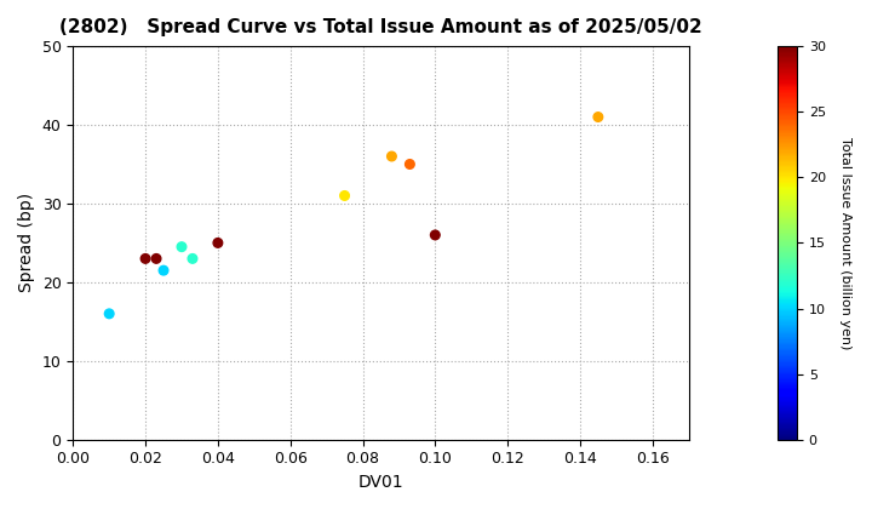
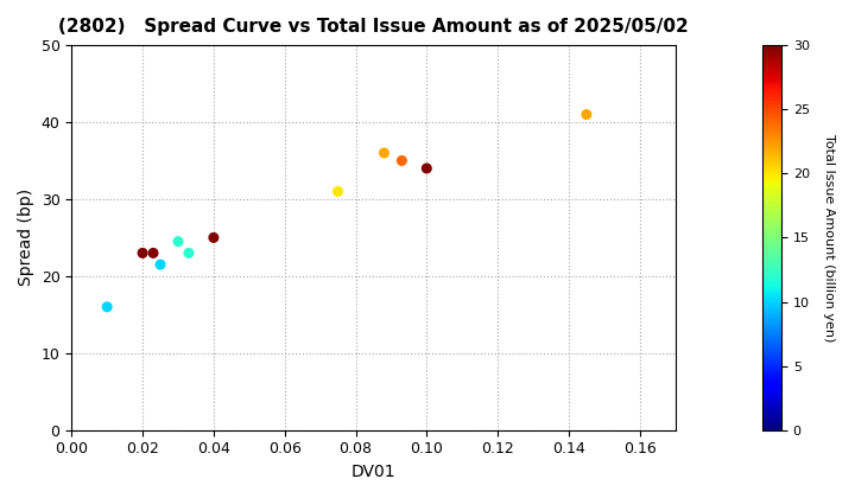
0.10: 26.0 -> 34.0
